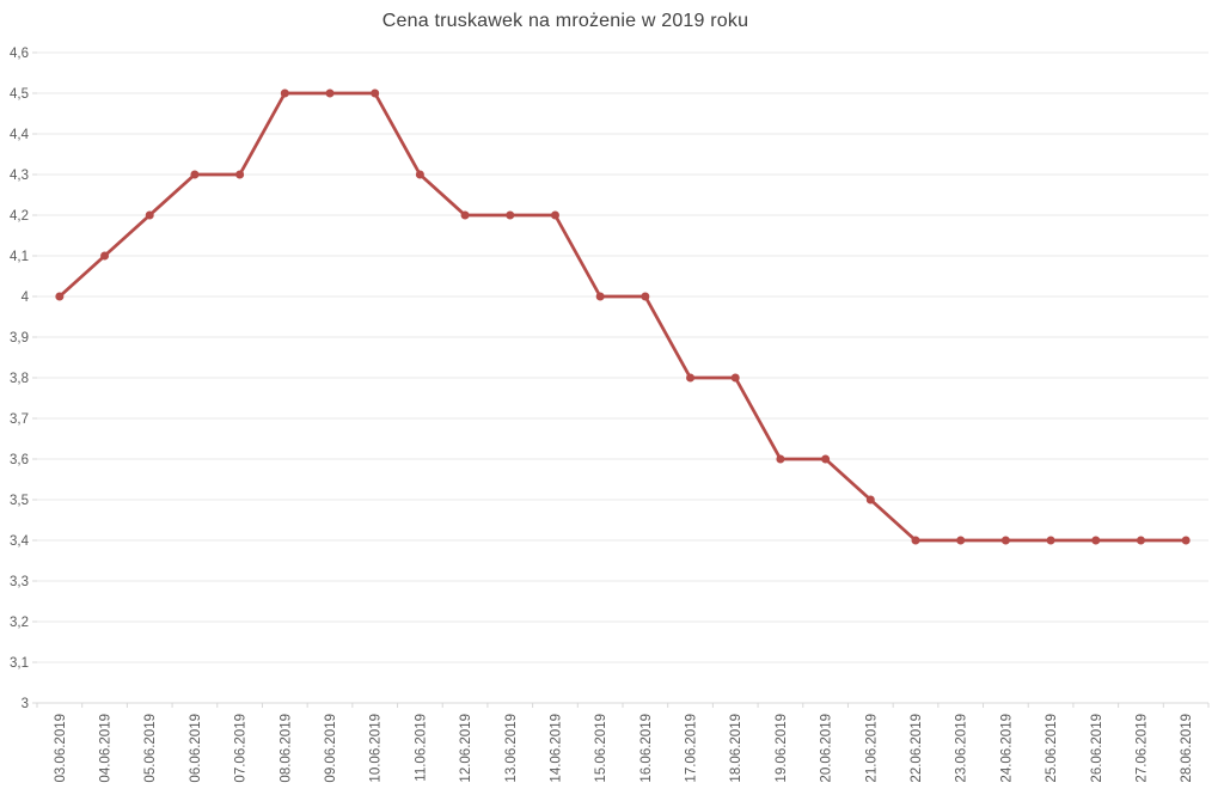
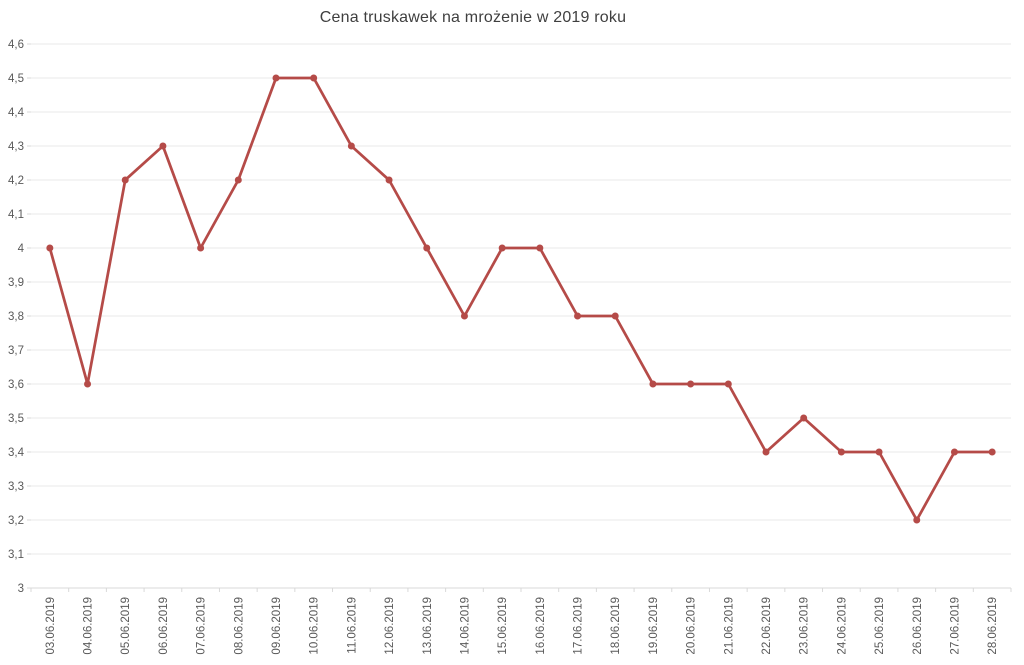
04.06.2019: 4,1 -> 3,6
07.06.2019: 4,3 -> 4,0
08.06.2019: 4,5 -> 4,2
13.06.2019: 4,2 -> 4,0
14.06.2019: 4,2 -> 3,8
21.06.2019: 3,5 -> 3,6
23.06.2019: 3,4 -> 3,5
26.06.2019: 3,4 -> 3,2
